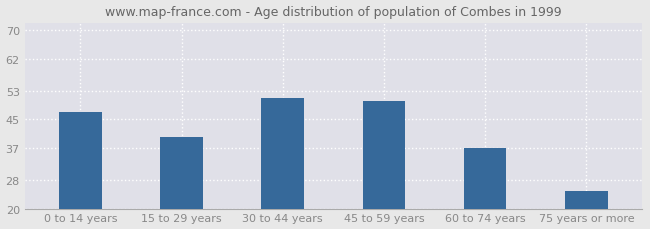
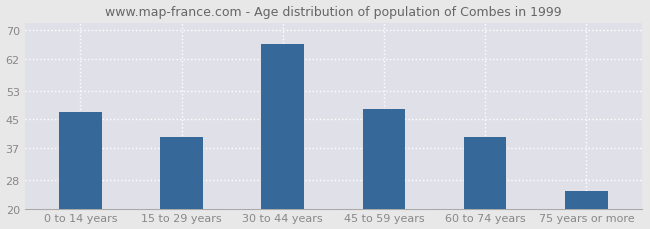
30 to 44 years: 51 -> 66
45 to 59 years: 50 -> 48
60 to 74 years: 37 -> 40
